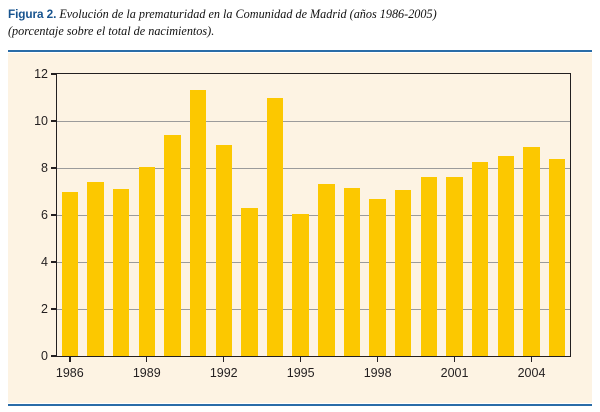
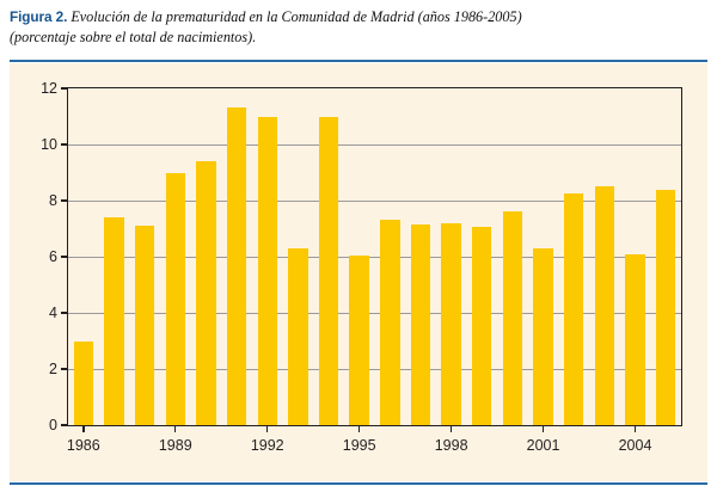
1986: 7.0 -> 3.0
1989: 8.1 -> 9.0
1992: 9.0 -> 11.0
1998: 6.7 -> 7.2
2001: 7.6 -> 6.3
2004: 8.9 -> 6.1
